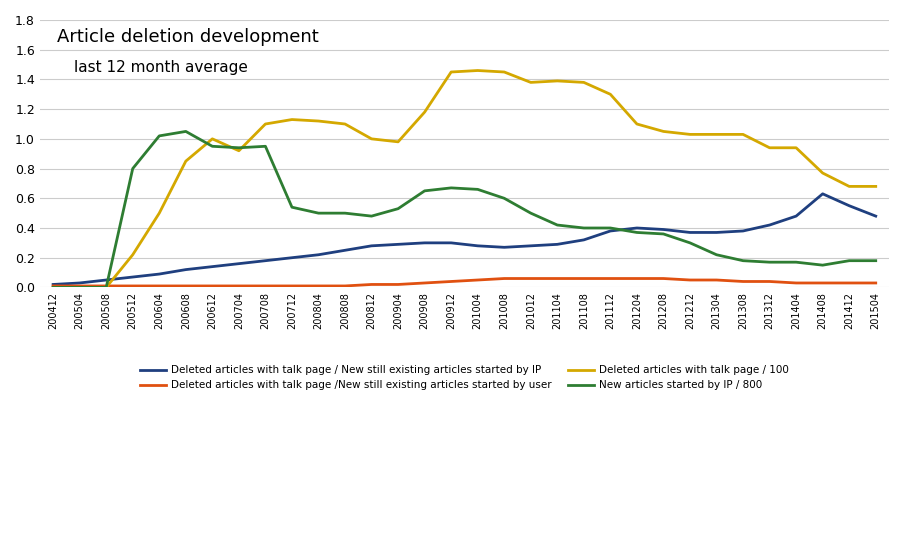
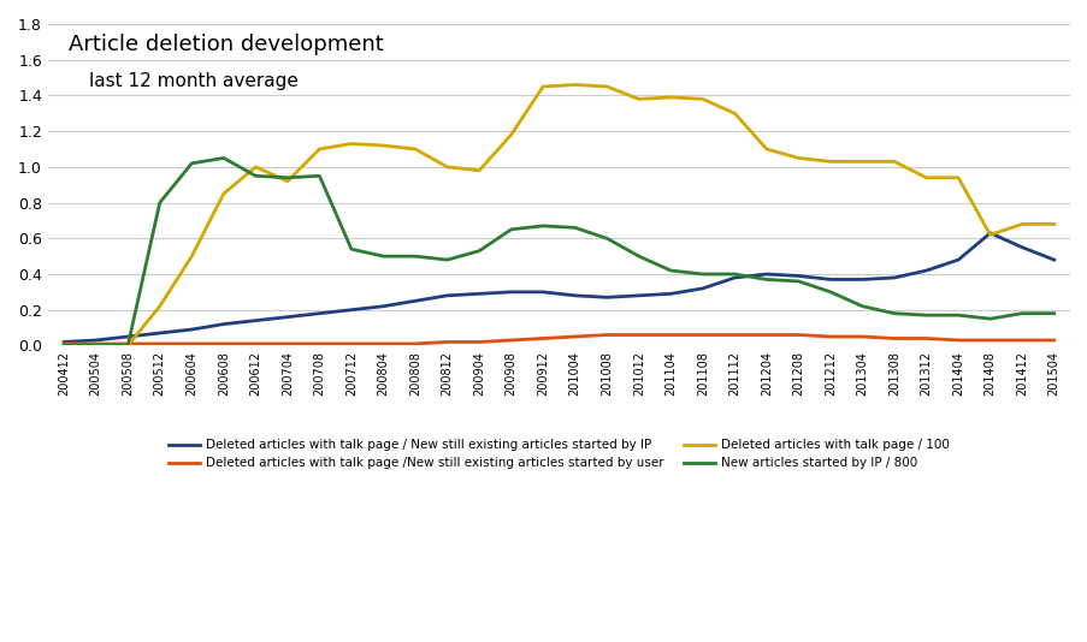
Deleted articles with talk page / 100/201408: 0.77 -> 0.62
